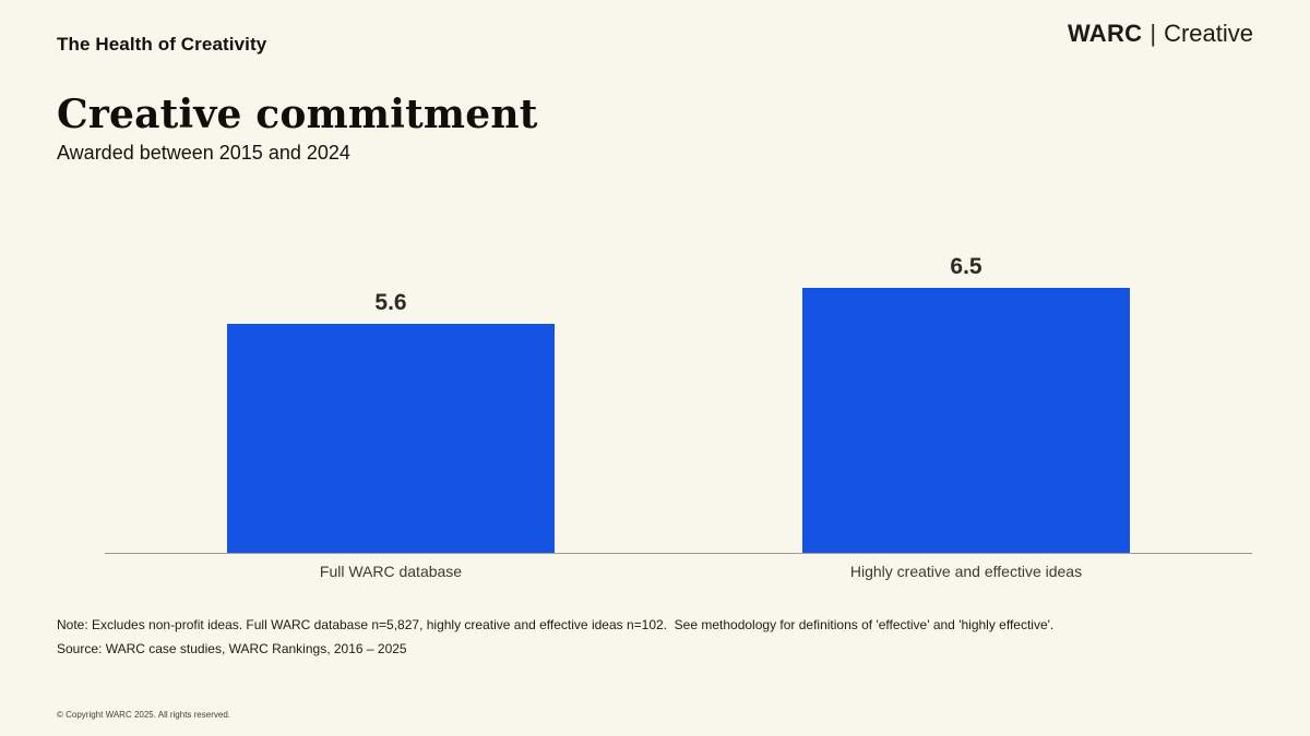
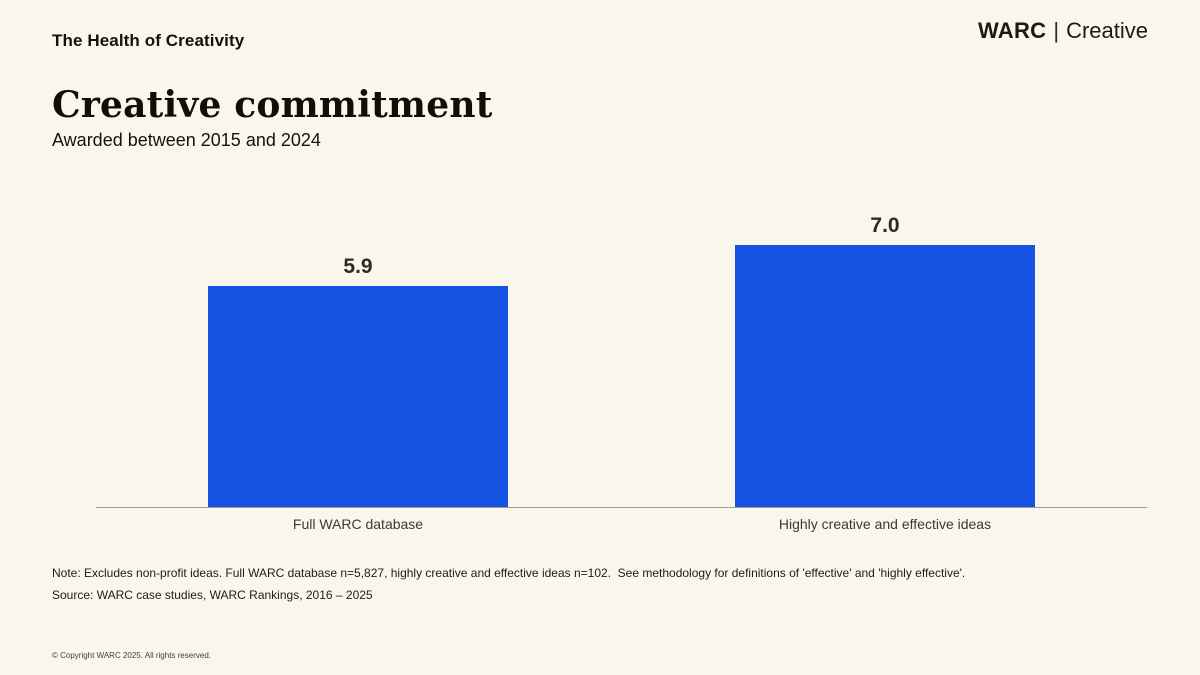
Full WARC database: 5.6 -> 5.9
Highly creative and effective ideas: 6.5 -> 7.0
